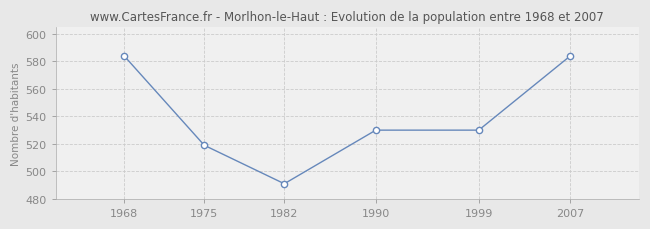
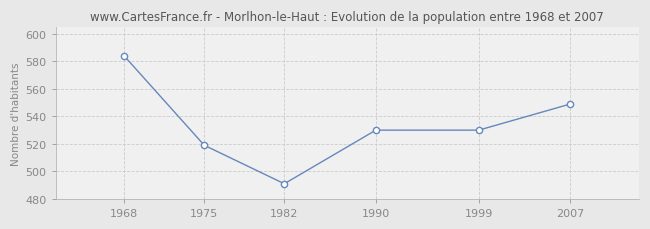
2007: 584 -> 549
